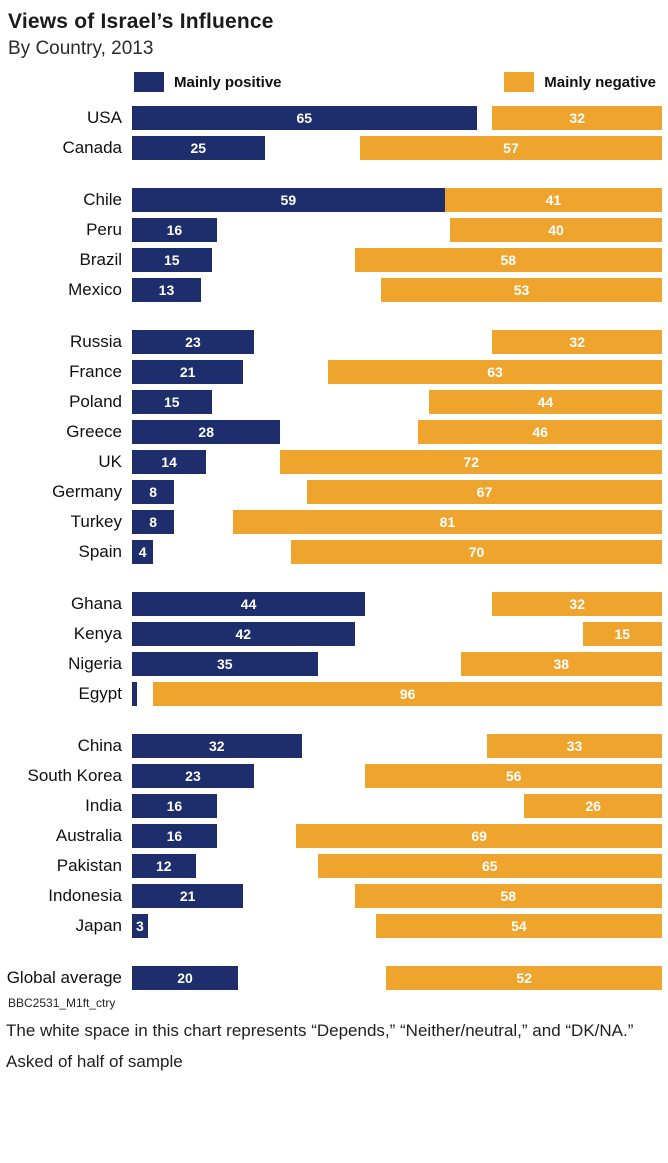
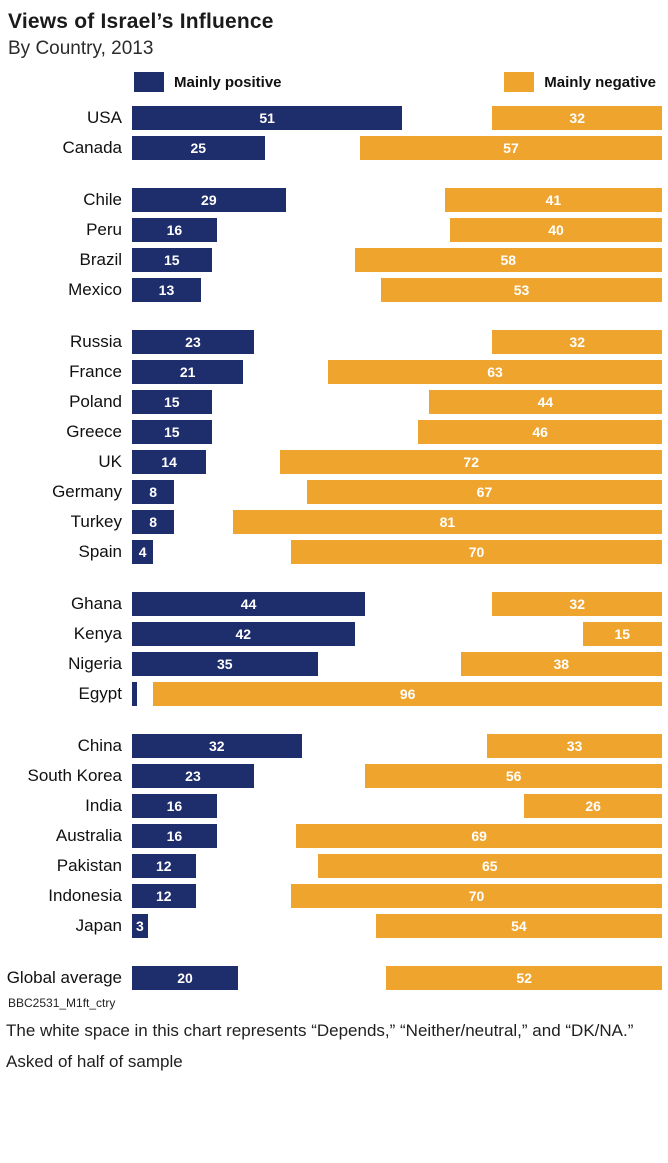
Mainly positive/USA: 65 -> 51
Mainly positive/Chile: 59 -> 29
Mainly positive/Greece: 28 -> 15
Mainly positive/Indonesia: 21 -> 12
Mainly negative/Indonesia: 58 -> 70
